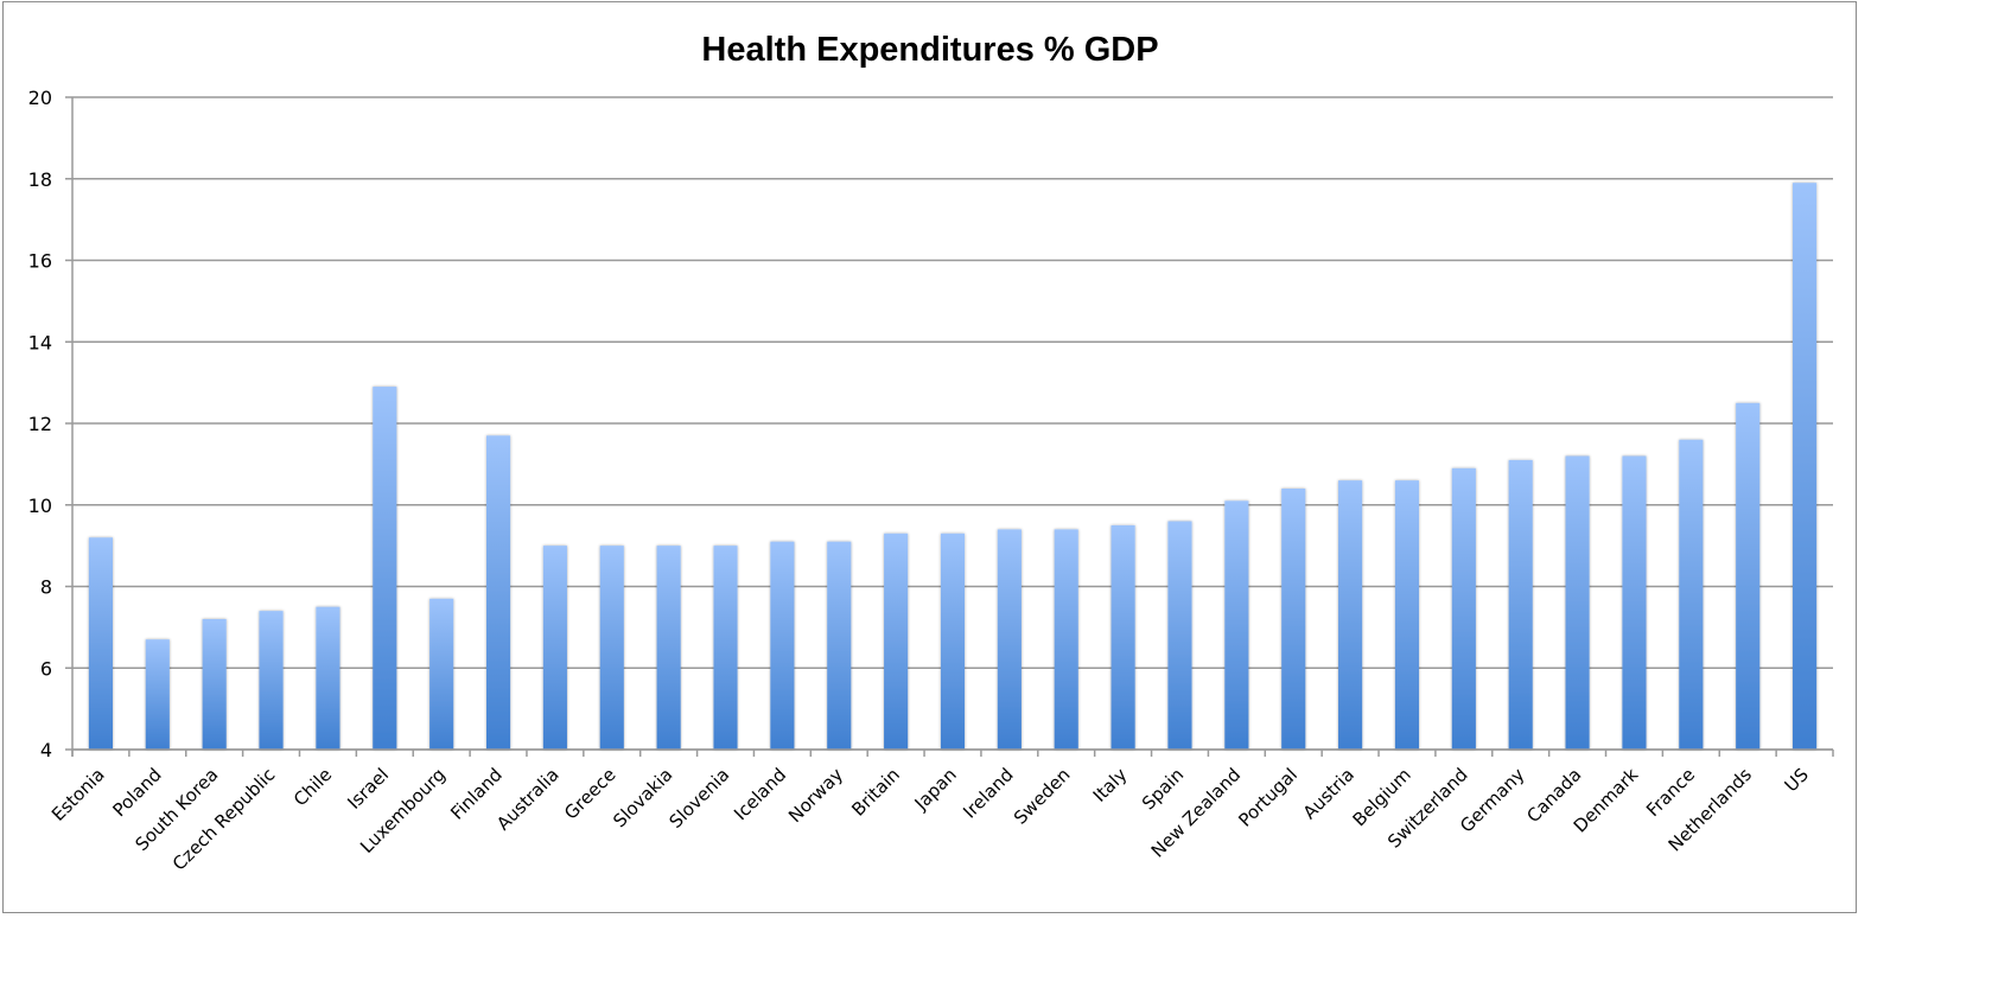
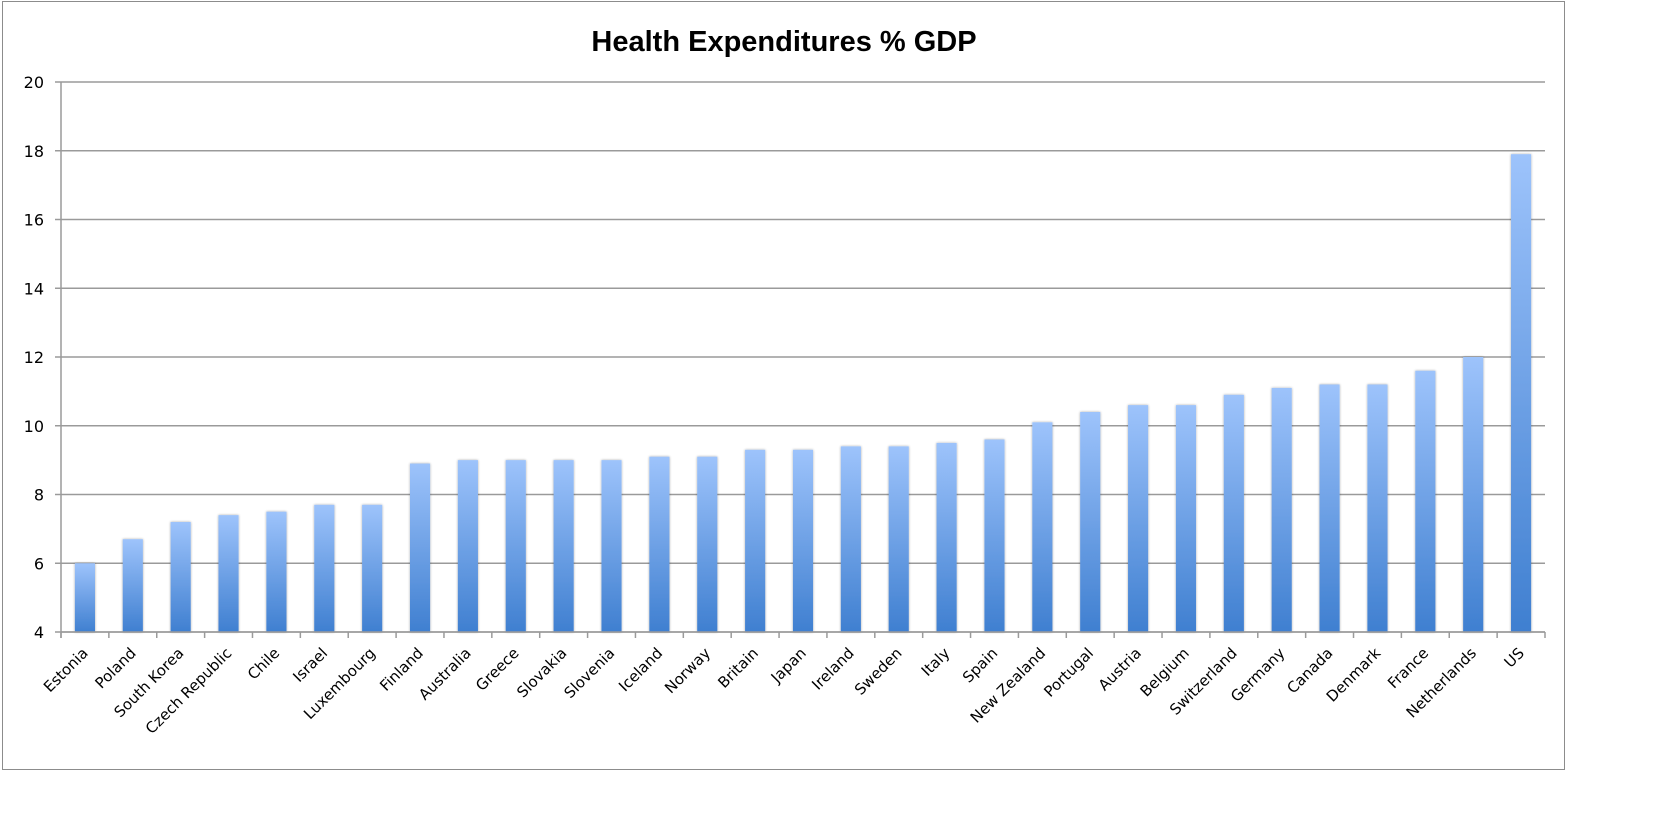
Estonia: 9.2 -> 6.0
Israel: 12.9 -> 7.7
Finland: 11.7 -> 8.9
Netherlands: 12.5 -> 12.0
